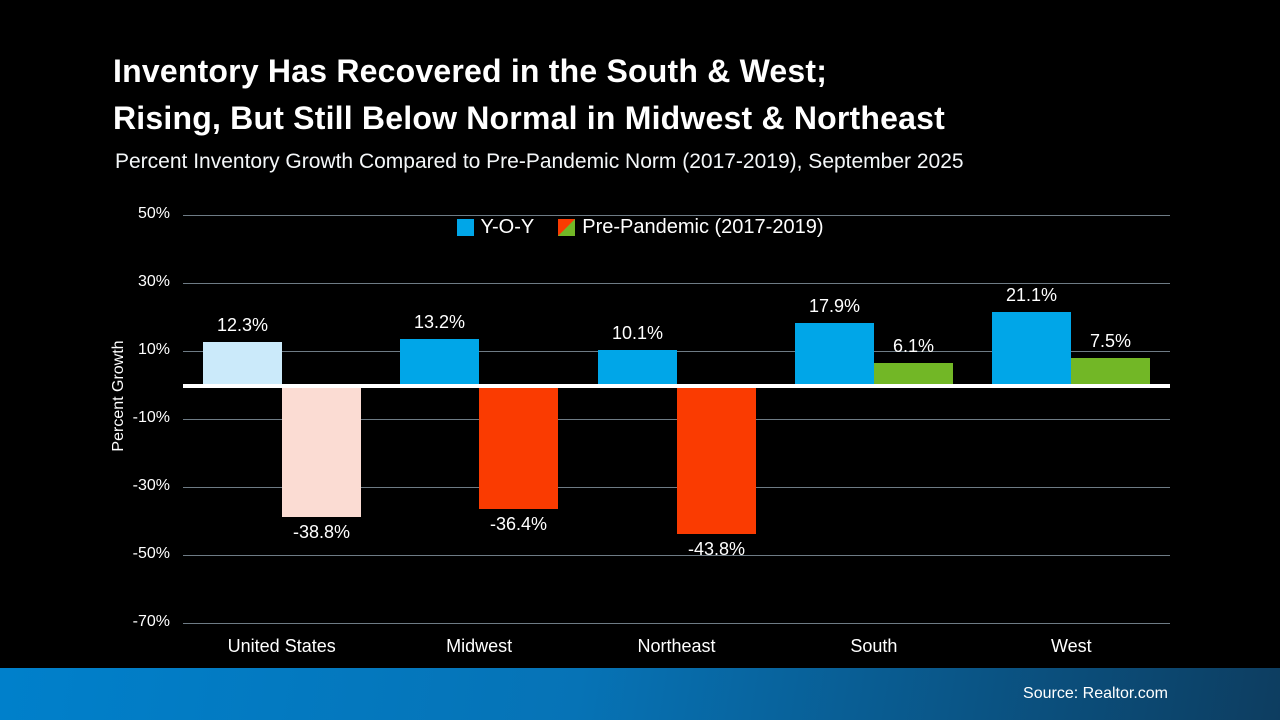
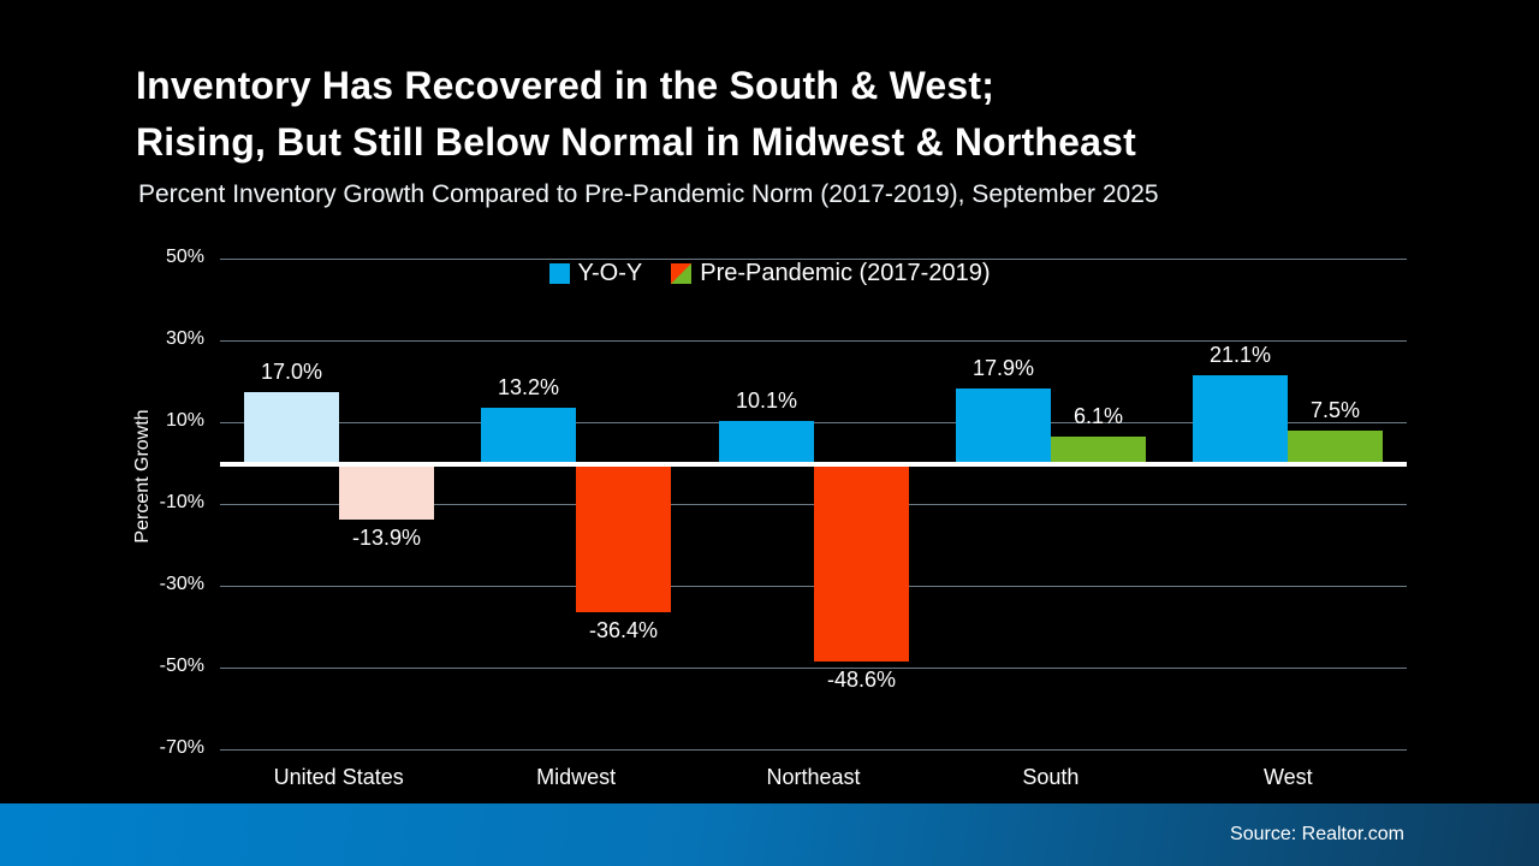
Y-O-Y/United States: 12.3% -> 17.0%
Pre-Pandemic (2017-2019)/United States: -38.8% -> -13.9%
Pre-Pandemic (2017-2019)/Northeast: -43.8% -> -48.6%
